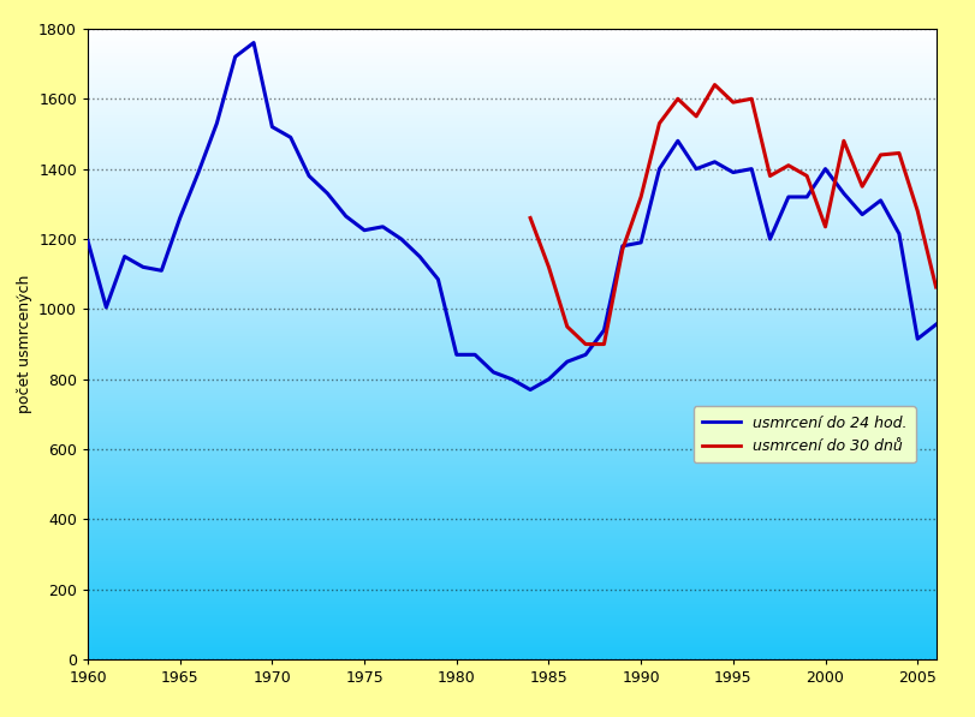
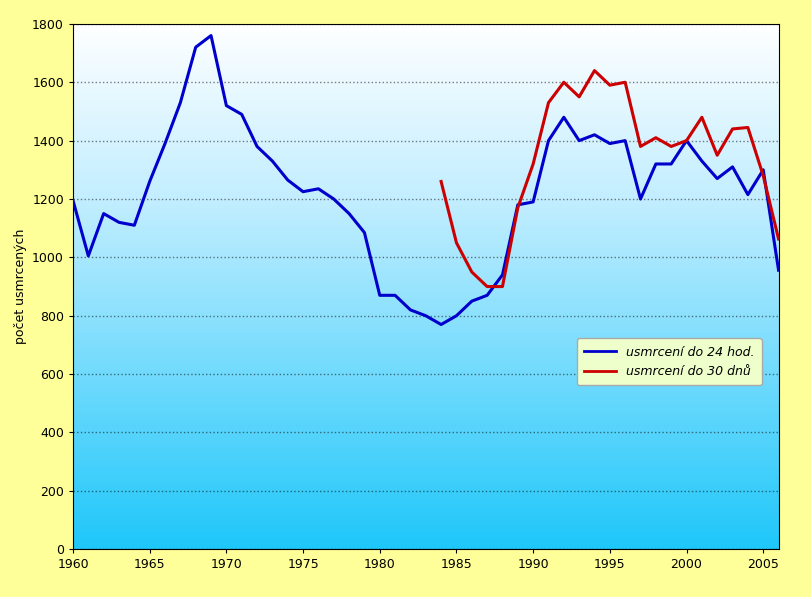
usmrcení do 30 dnů/1985: 1120 -> 1050
usmrcení do 30 dnů/2000: 1235 -> 1400
usmrcení do 24 hod./2005: 915 -> 1300
